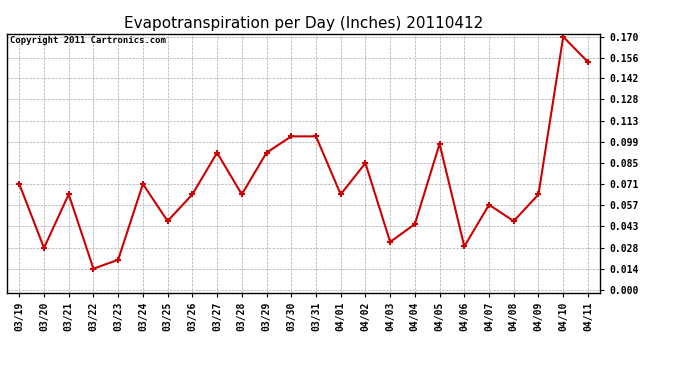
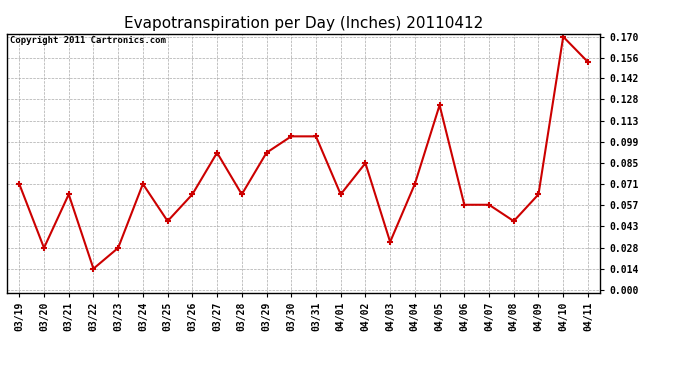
03/23: 0.020 -> 0.028
04/04: 0.044 -> 0.071
04/05: 0.098 -> 0.124
04/06: 0.029 -> 0.057
